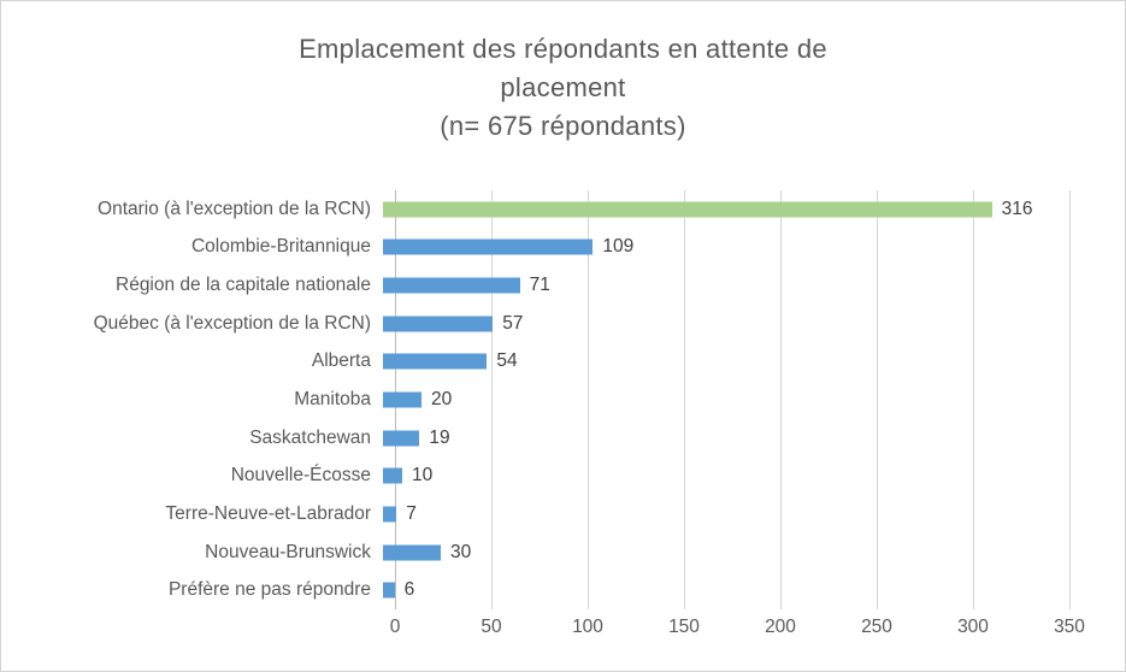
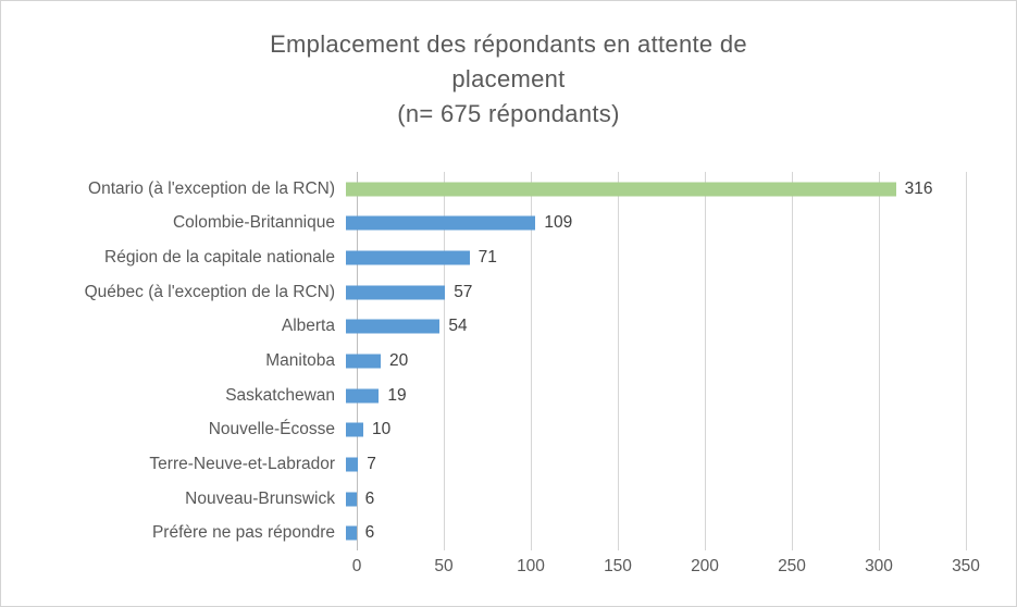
Nouveau-Brunswick: 30 -> 6
